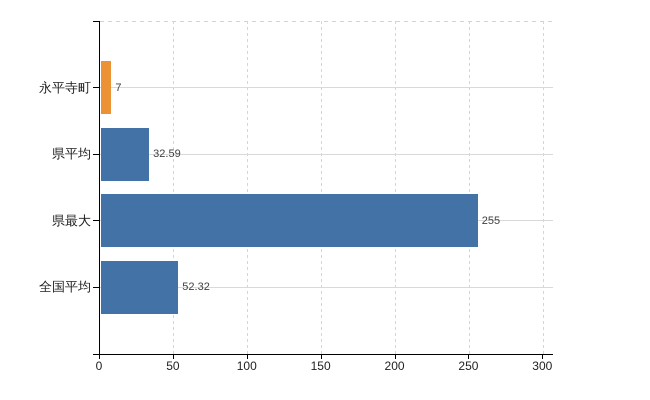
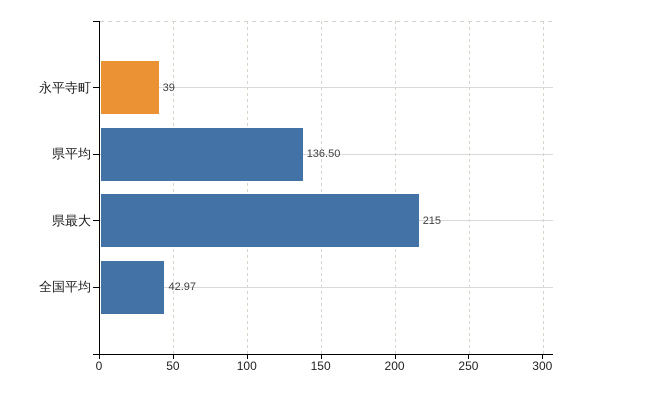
永平寺町: 7 -> 39
県平均: 32.59 -> 136.50
県最大: 255 -> 215
全国平均: 52.32 -> 42.97
